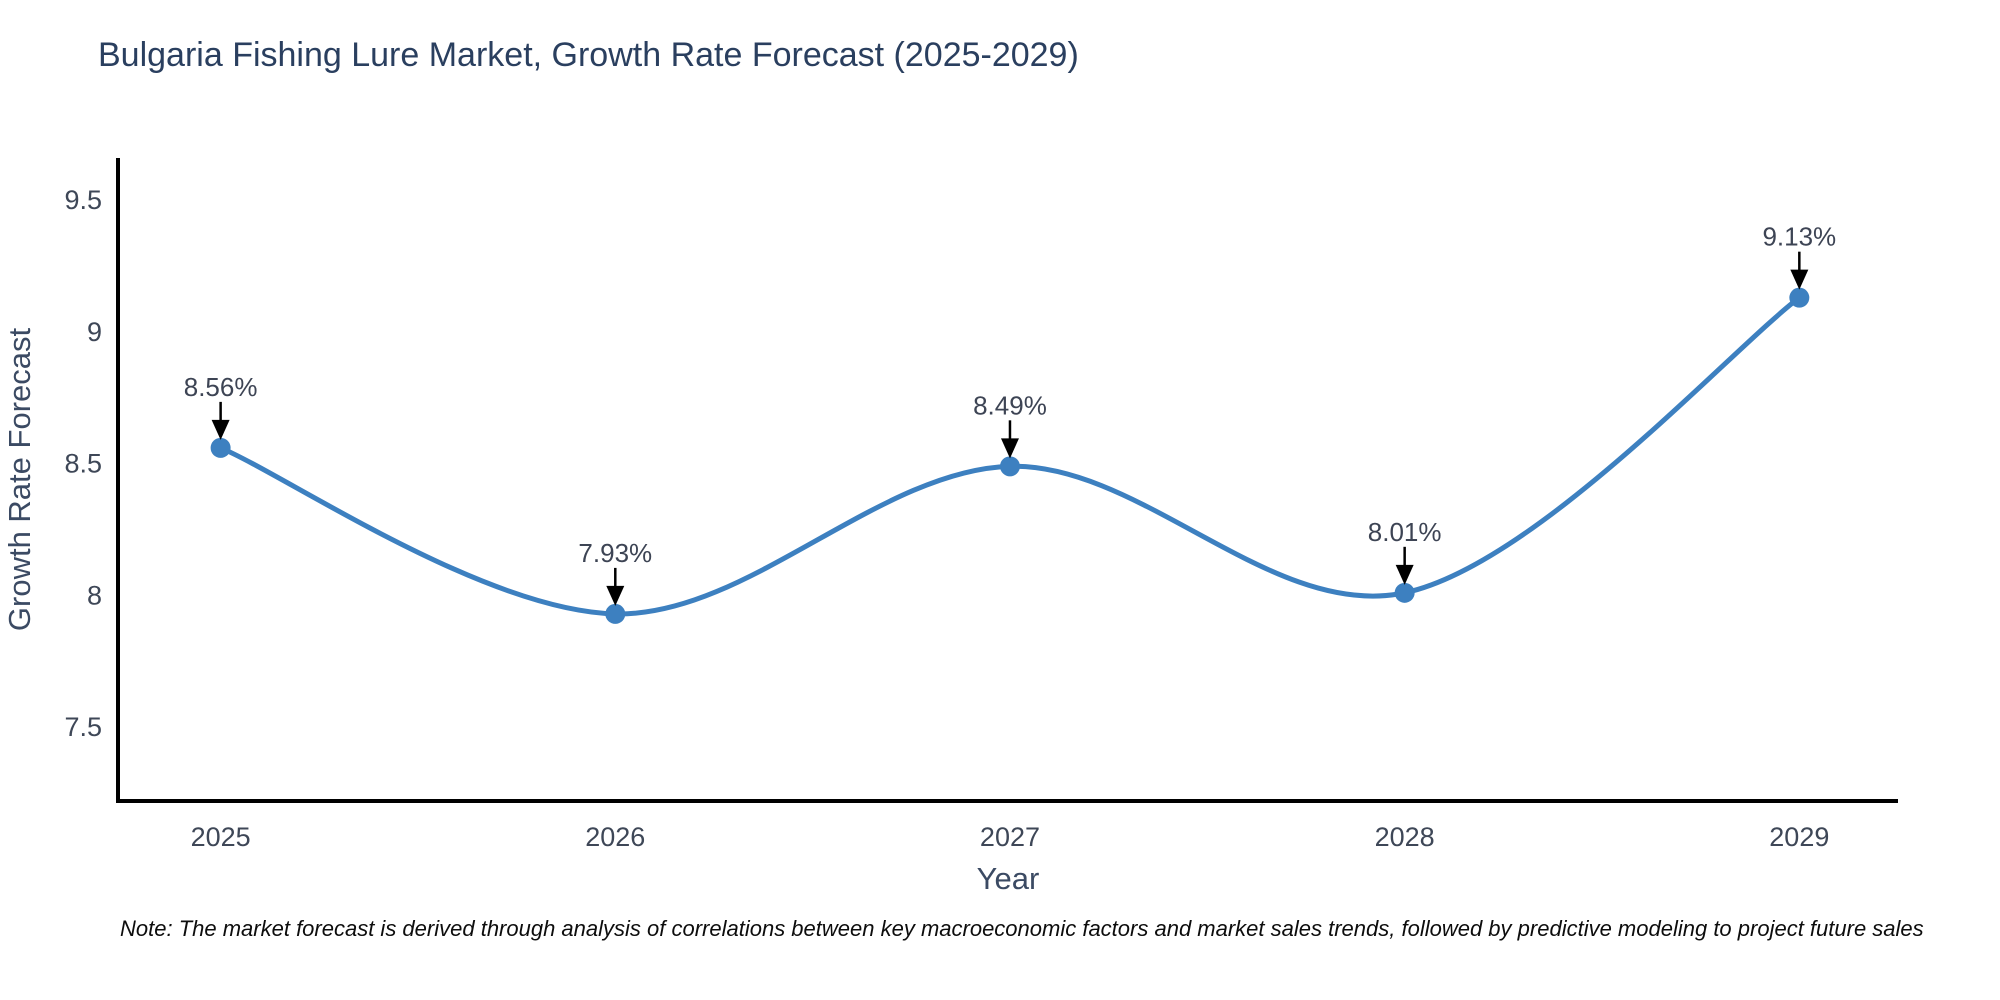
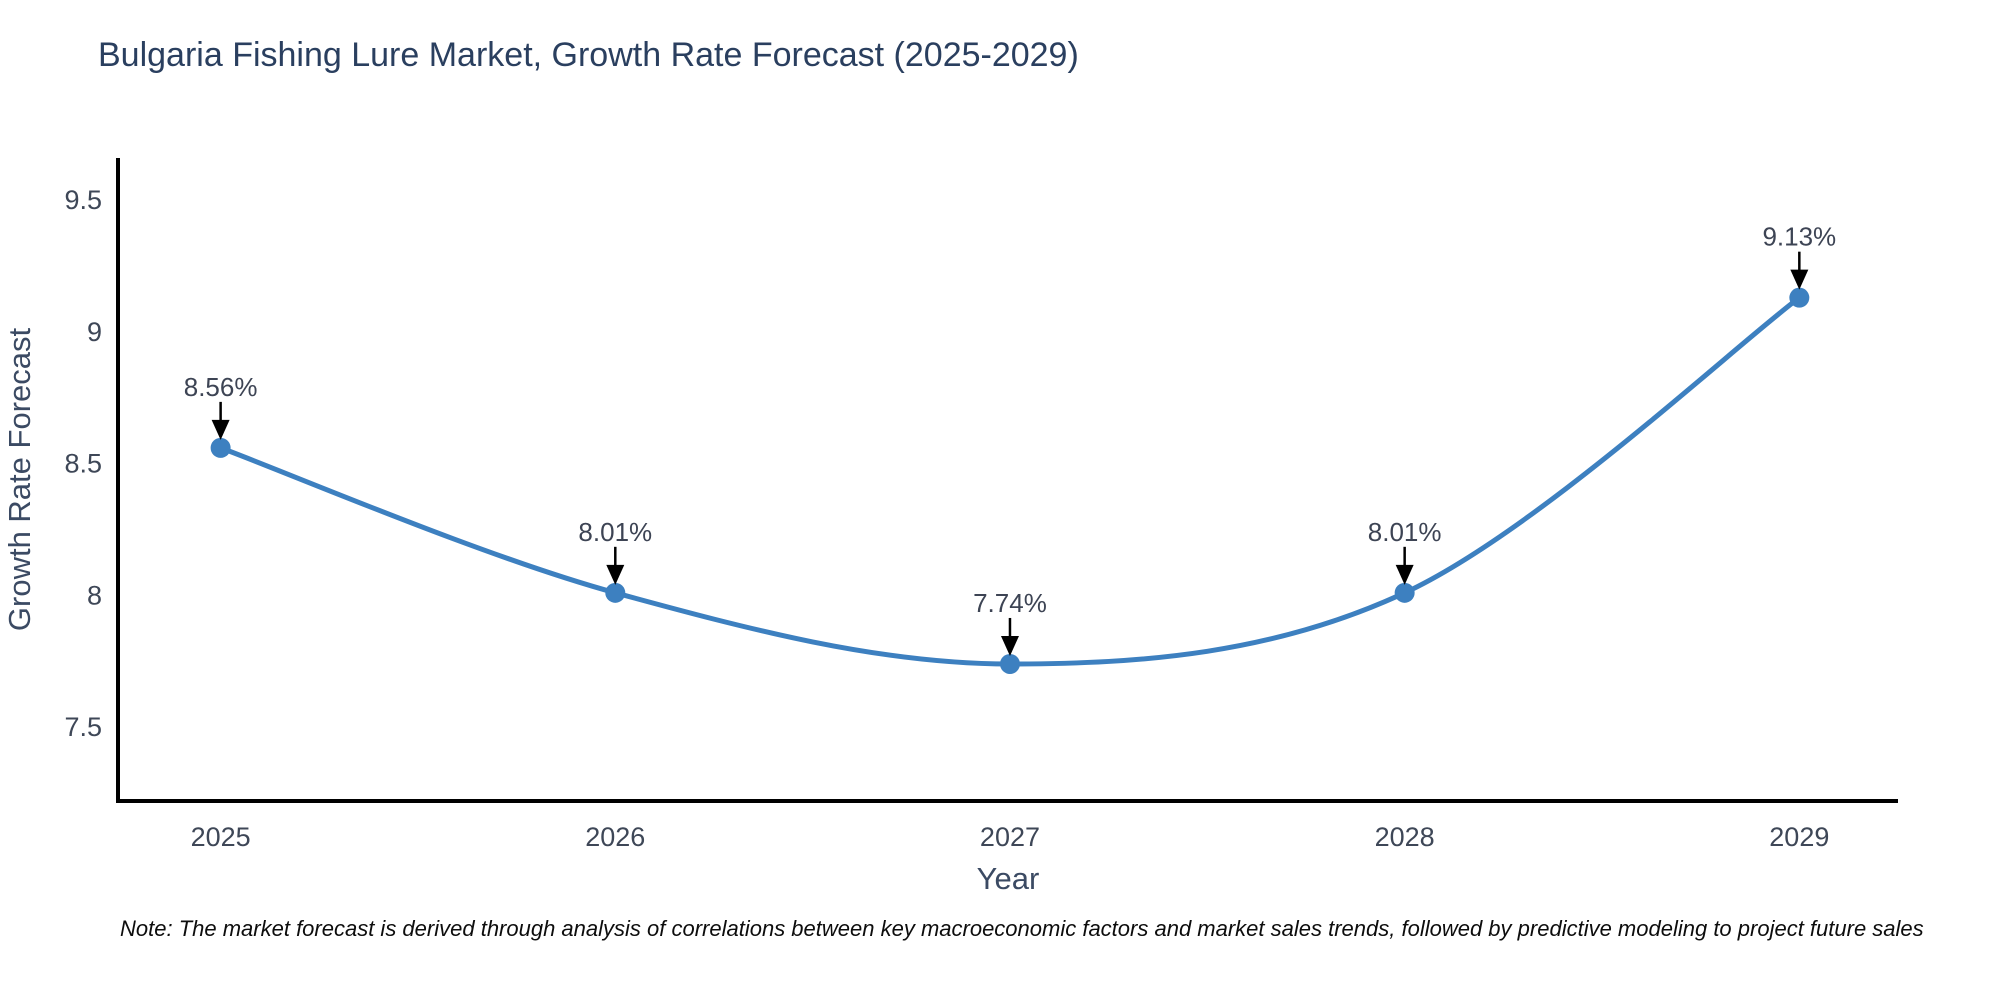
2026: 7.93% -> 8.01%
2027: 8.49% -> 7.74%
